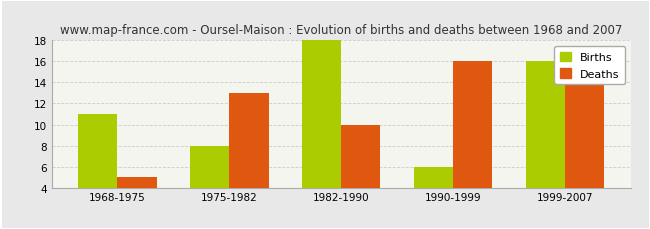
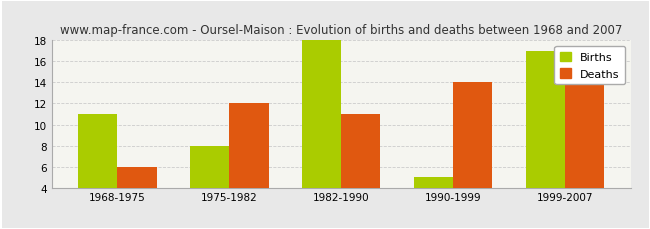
Deaths/1968-1975: 5 -> 6
Deaths/1975-1982: 13 -> 12
Deaths/1982-1990: 10 -> 11
Births/1990-1999: 6 -> 5
Deaths/1990-1999: 16 -> 14
Births/1999-2007: 16 -> 17
